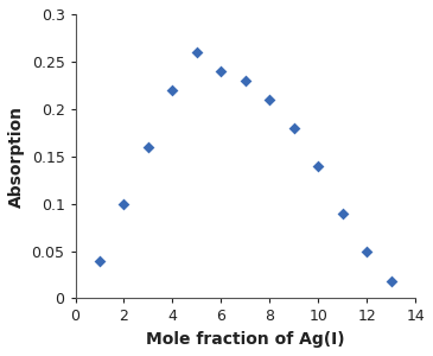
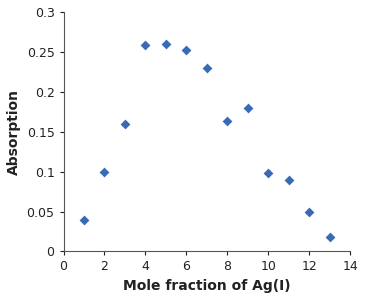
4: 0.220 -> 0.258
6: 0.240 -> 0.252
8: 0.210 -> 0.164
10: 0.140 -> 0.098
